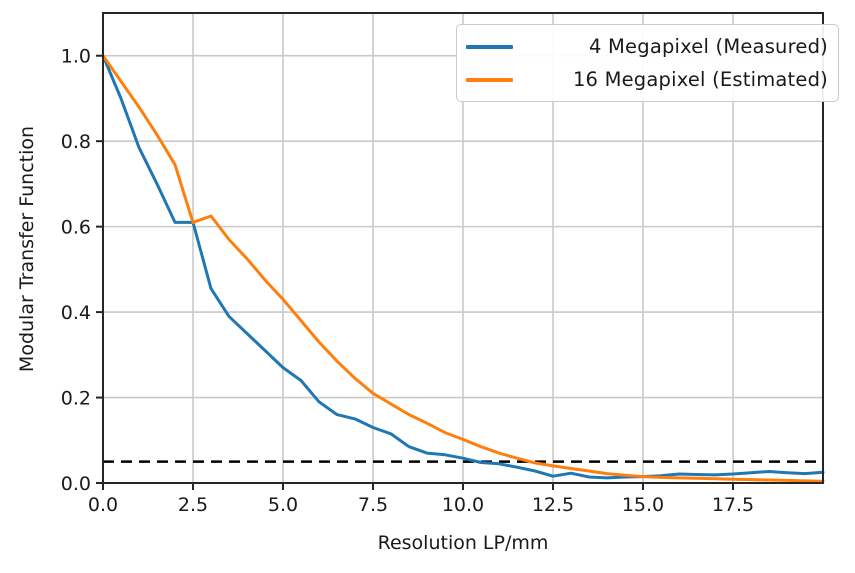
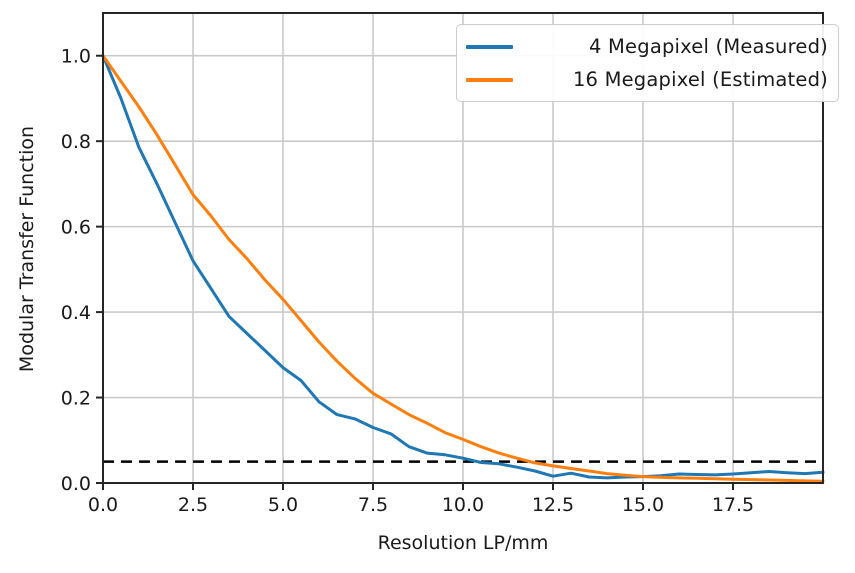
4 Megapixel (Measured)/2.5: 0.61 -> 0.52
16 Megapixel (Estimated)/2.5: 0.61 -> 0.68
